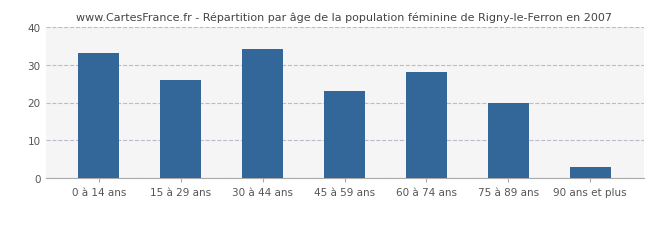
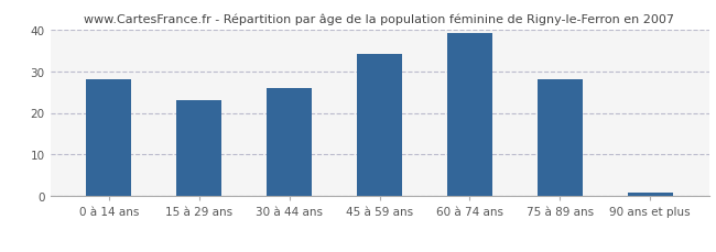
0 à 14 ans: 33 -> 28
15 à 29 ans: 26 -> 23
30 à 44 ans: 34 -> 26
45 à 59 ans: 23 -> 34
60 à 74 ans: 28 -> 39
75 à 89 ans: 20 -> 28
90 ans et plus: 3 -> 1
